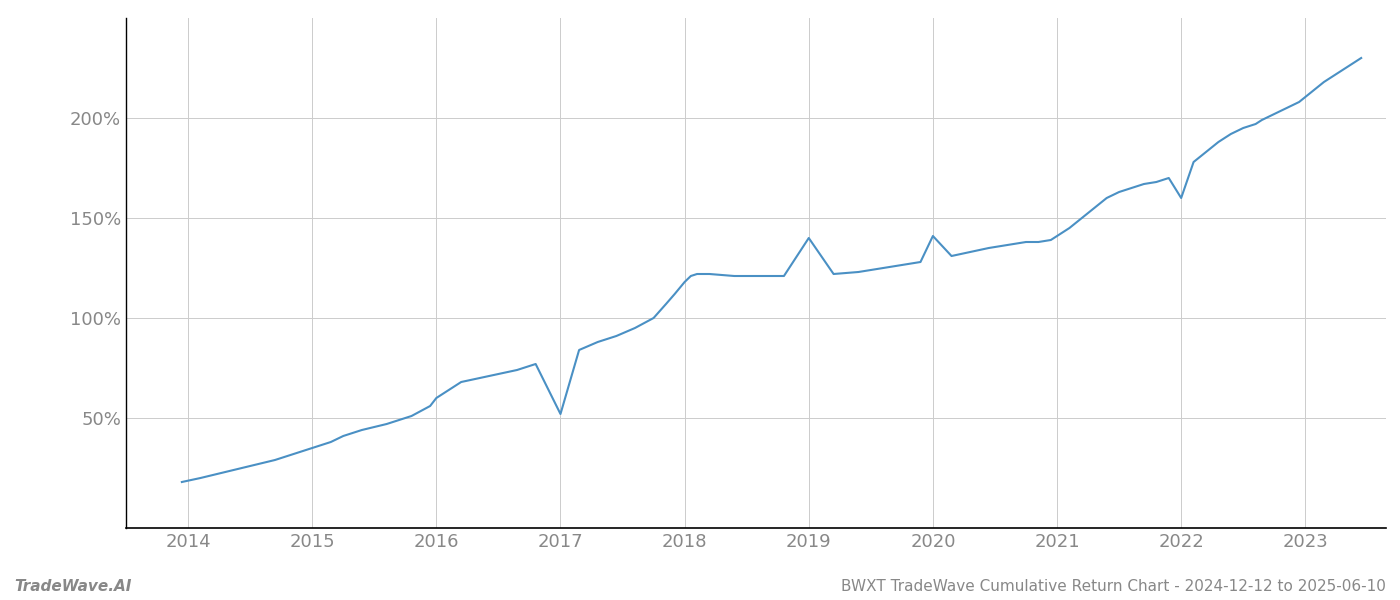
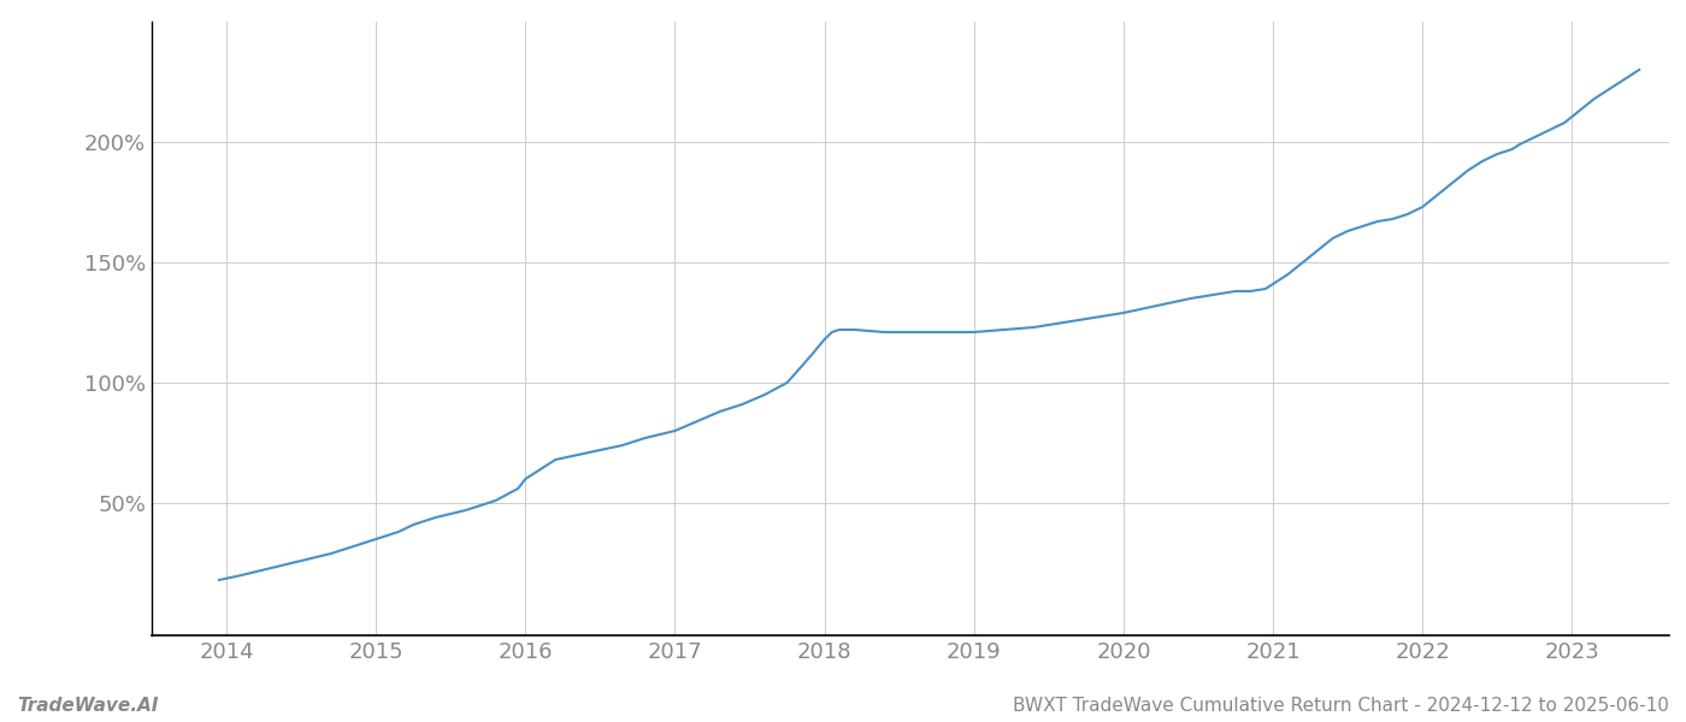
2017: 52% -> 80%
2019: 140% -> 121%
2020: 141% -> 129%
2022: 160% -> 173%
